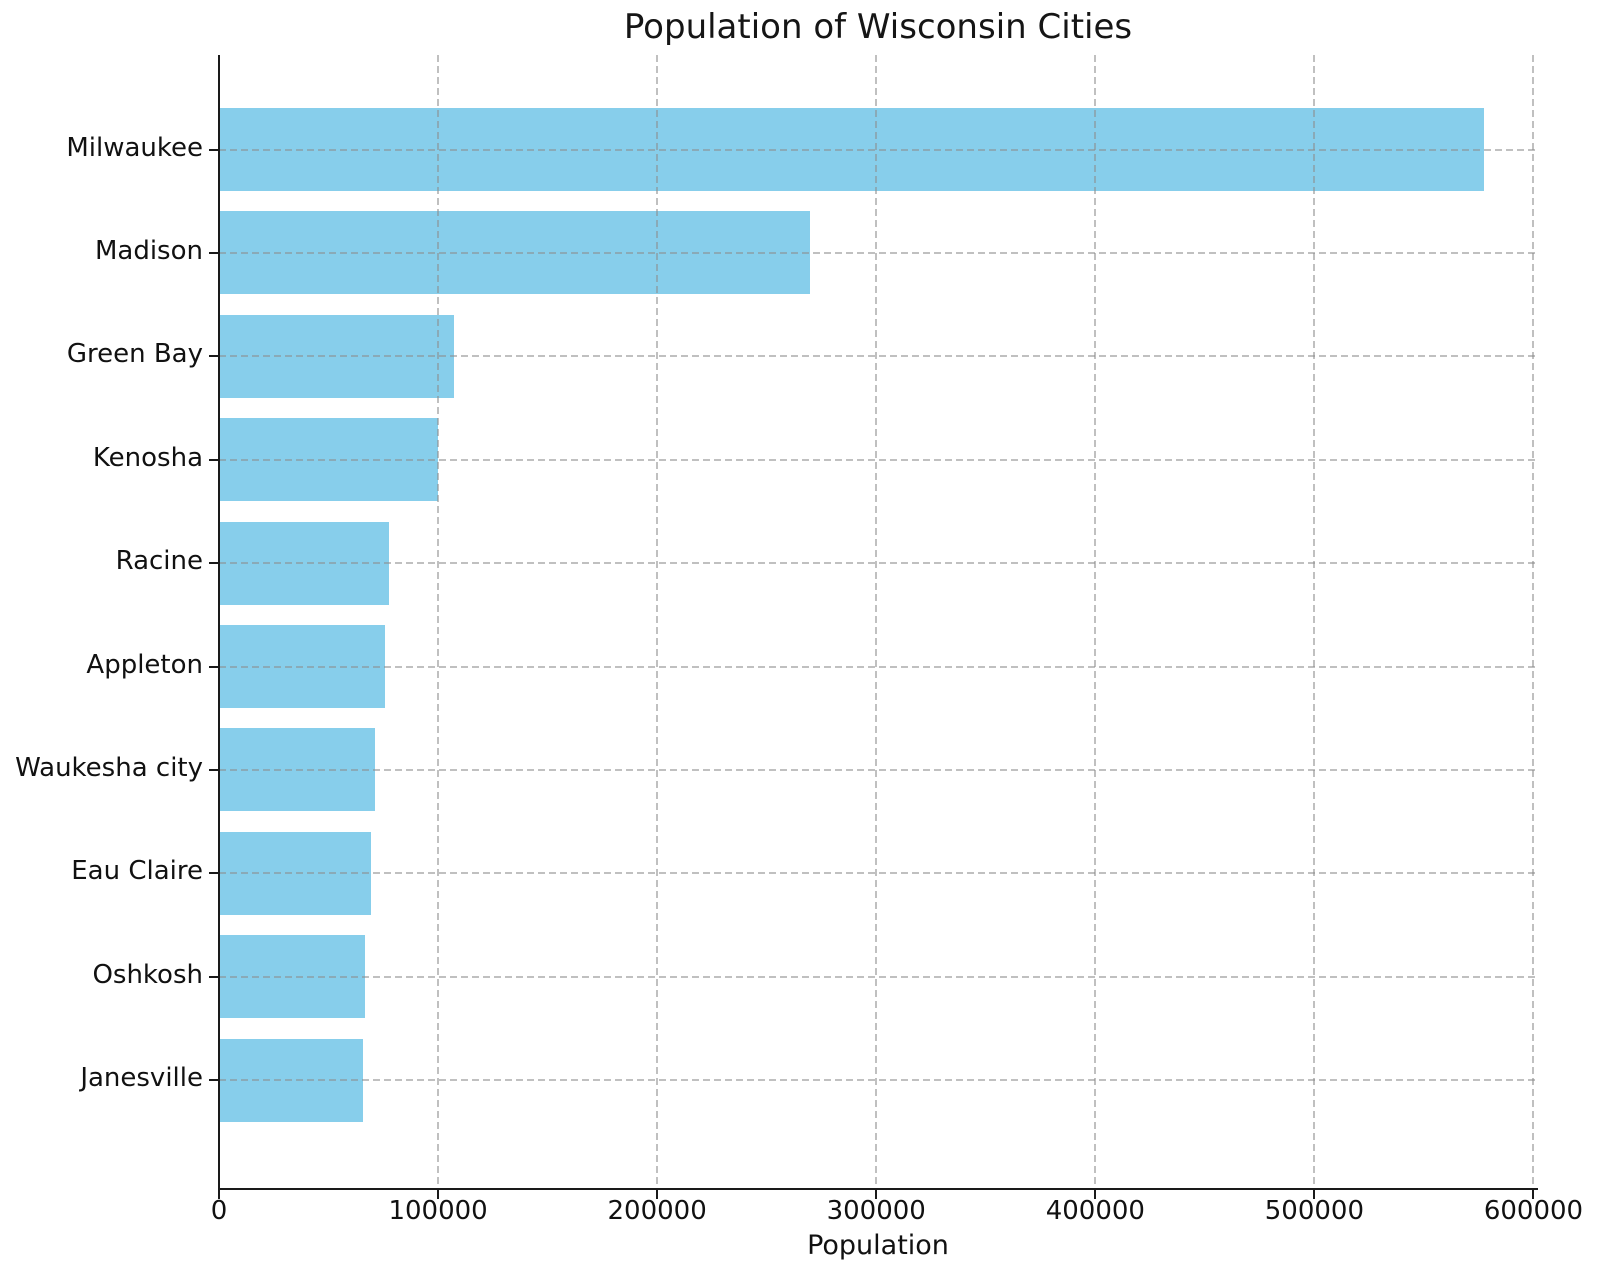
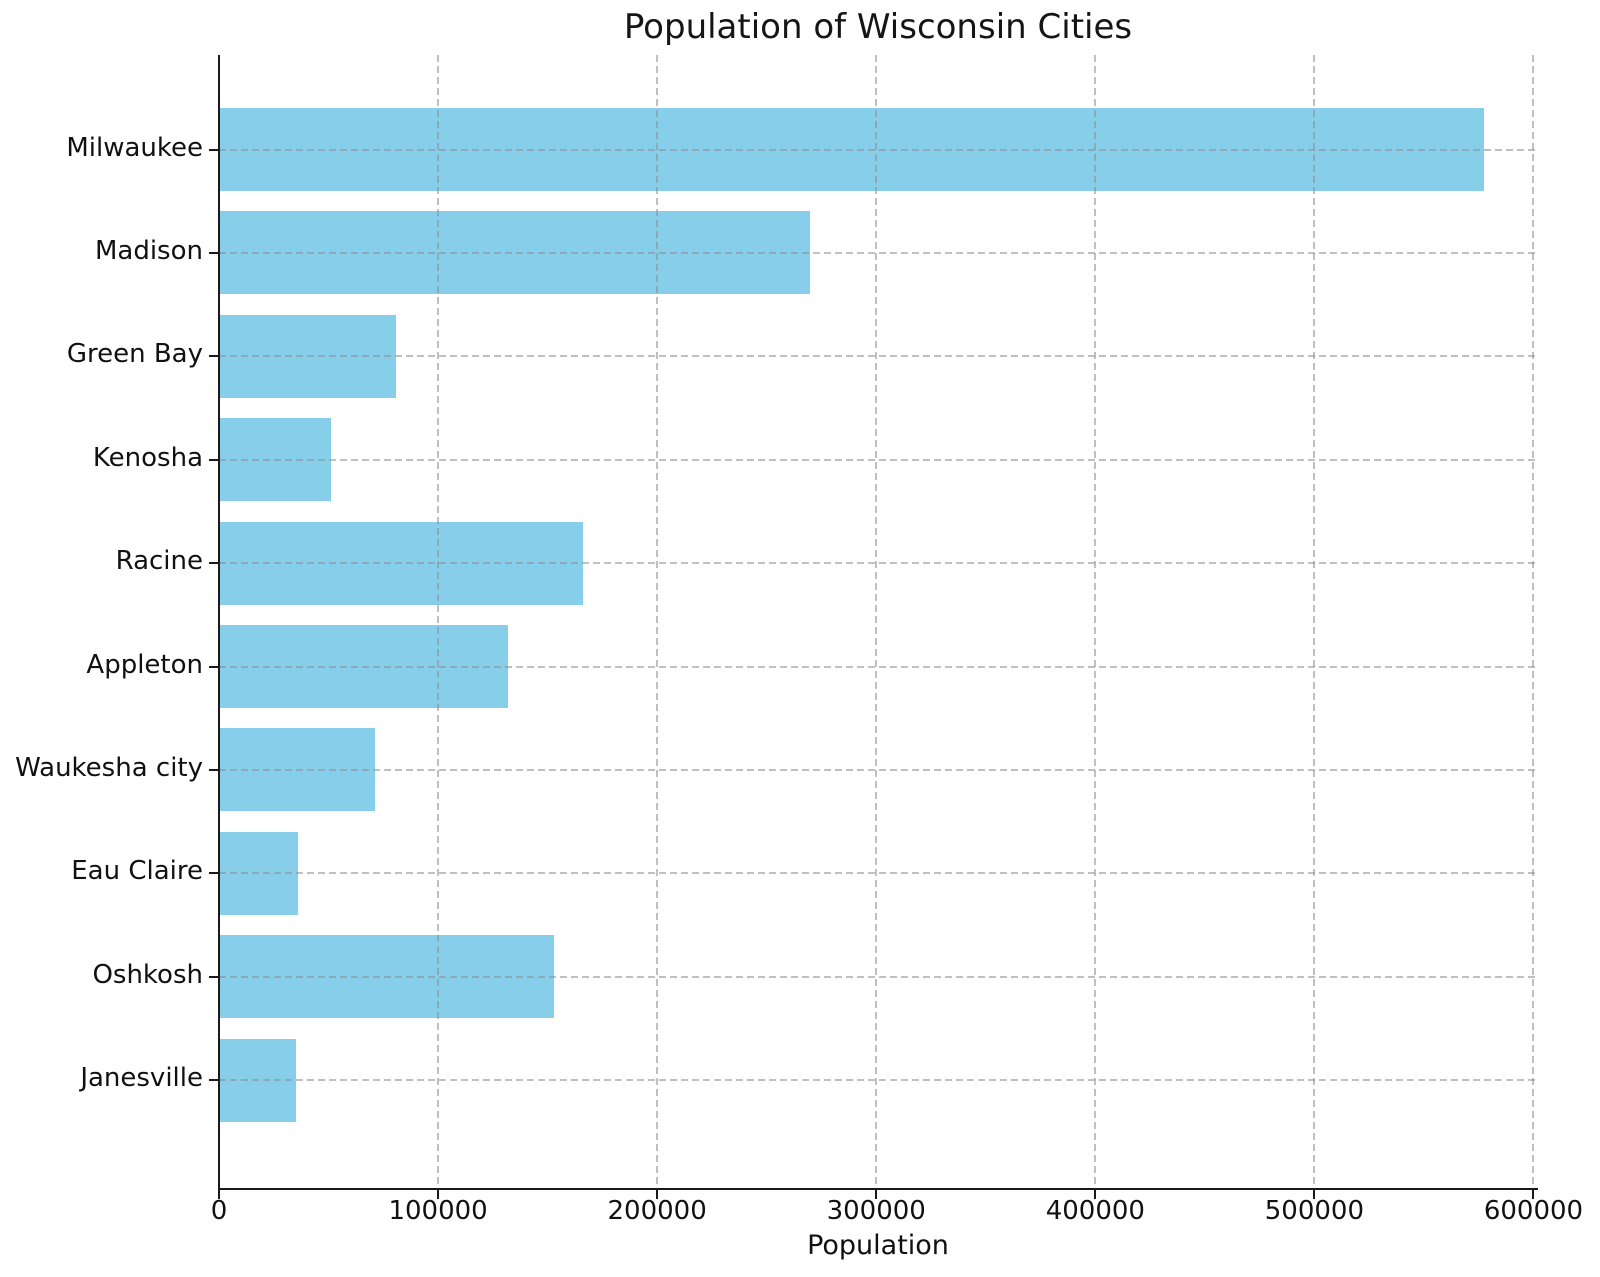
Green Bay: 107000 -> 81000
Kenosha: 100000 -> 51000
Racine: 78000 -> 166000
Appleton: 76000 -> 132000
Eau Claire: 69000 -> 36000
Oshkosh: 67000 -> 153000
Janesville: 66000 -> 35000
